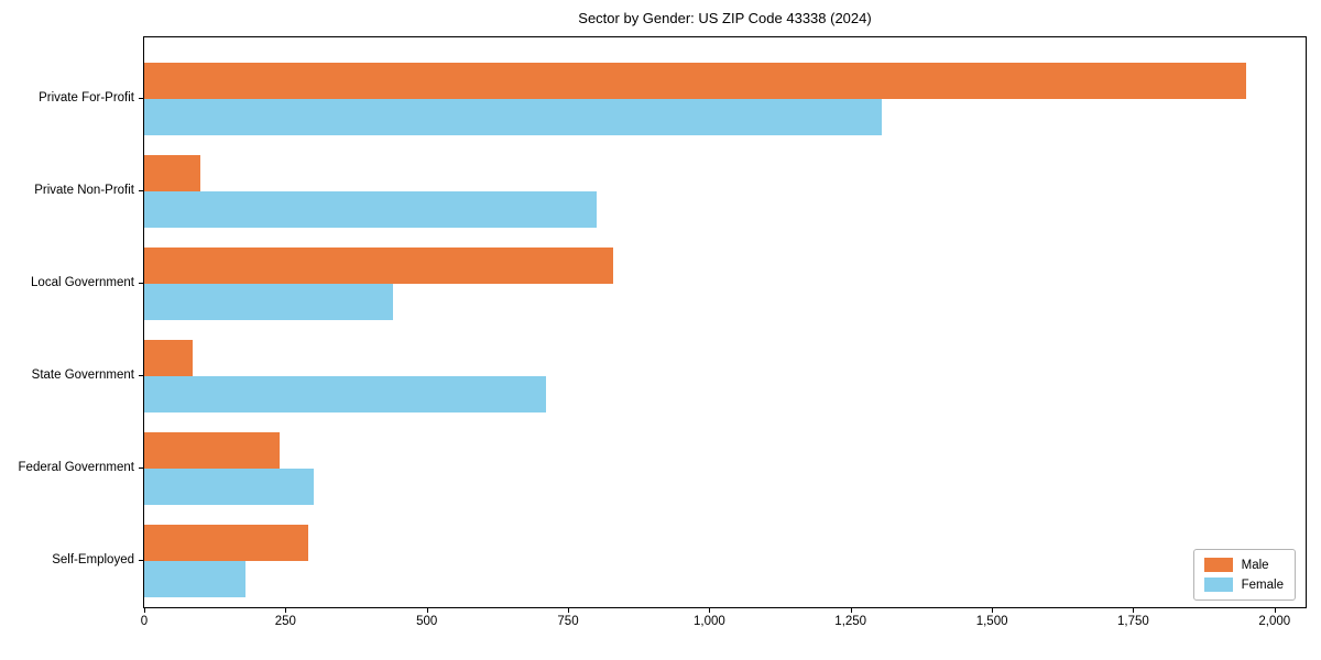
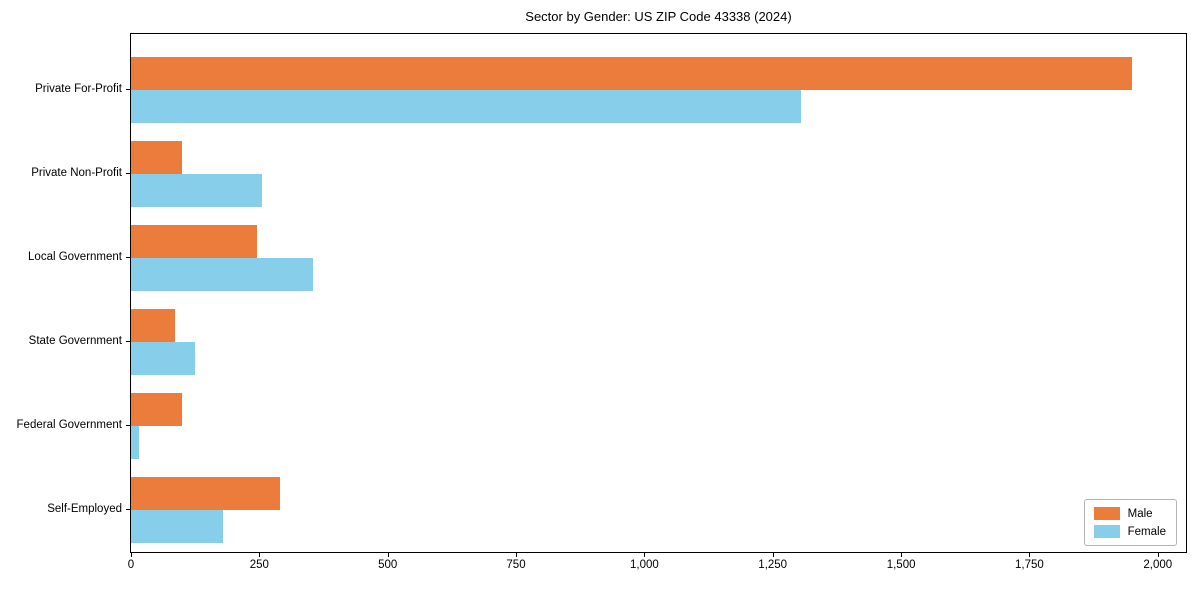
Female/Private Non-Profit: 800 -> 260
Male/Local Government: 830 -> 240
Female/Local Government: 440 -> 360
Female/State Government: 710 -> 120
Male/Federal Government: 240 -> 100
Female/Federal Government: 300 -> 20
